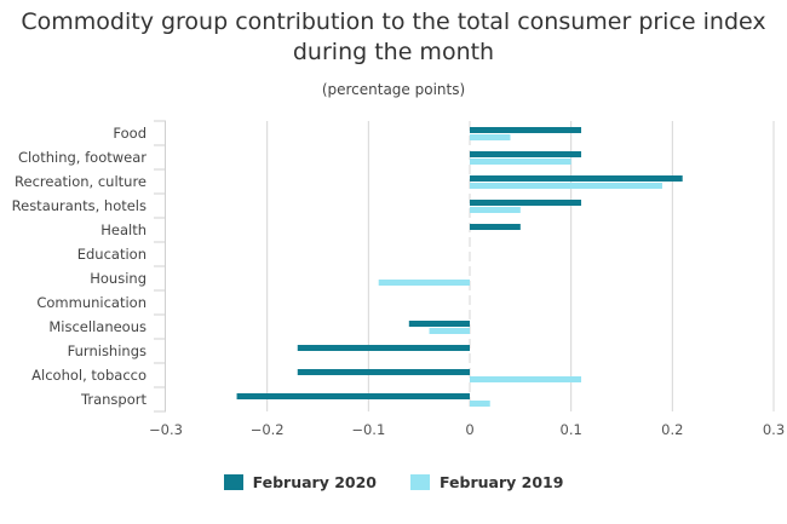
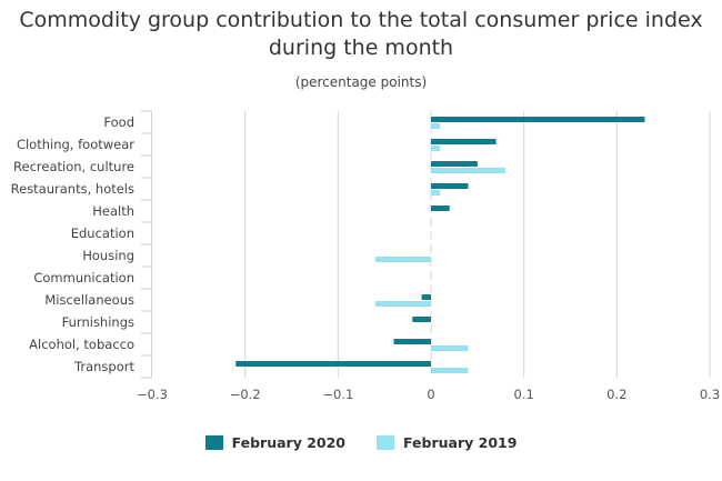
February 2020/Food: 0.11 -> 0.23
February 2019/Food: 0.04 -> 0.01
February 2020/Clothing, footwear: 0.11 -> 0.07
February 2019/Clothing, footwear: 0.10 -> 0.01
February 2020/Recreation, culture: 0.21 -> 0.05
February 2019/Recreation, culture: 0.19 -> 0.08
February 2020/Restaurants, hotels: 0.11 -> 0.04
February 2019/Restaurants, hotels: 0.05 -> 0.01
February 2020/Health: 0.05 -> 0.02
February 2019/Housing: -0.09 -> -0.06
February 2020/Miscellaneous: -0.06 -> -0.01
February 2019/Miscellaneous: -0.04 -> -0.06
February 2020/Furnishings: -0.17 -> -0.02
February 2020/Alcohol, tobacco: -0.17 -> -0.04
February 2019/Alcohol, tobacco: 0.11 -> 0.04
February 2020/Transport: -0.23 -> -0.21
February 2019/Transport: 0.02 -> 0.04
